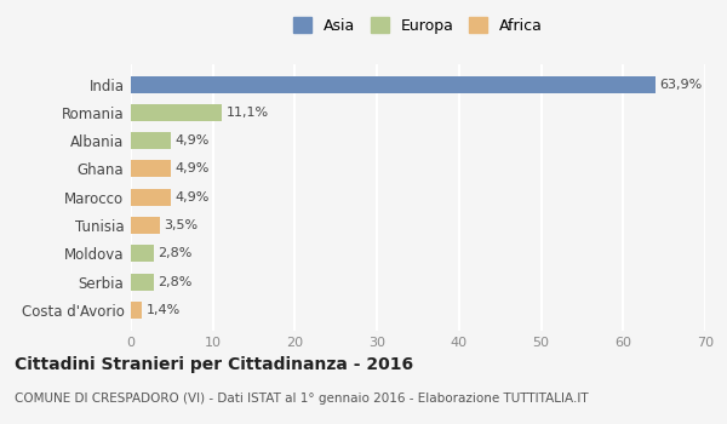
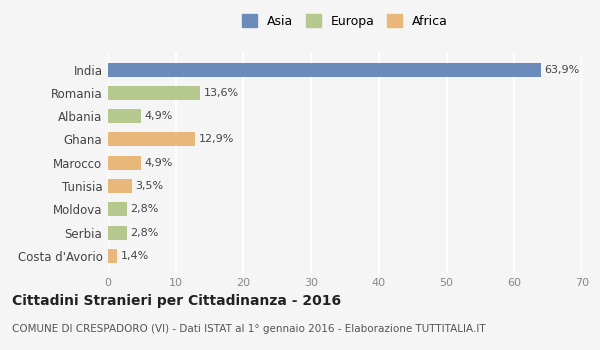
Romania: 11,1% -> 13,6%
Ghana: 4,9% -> 12,9%
